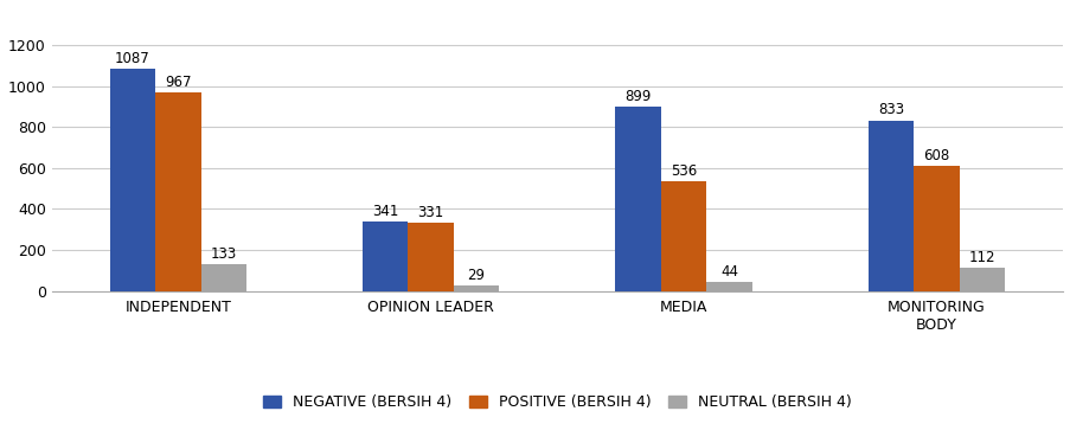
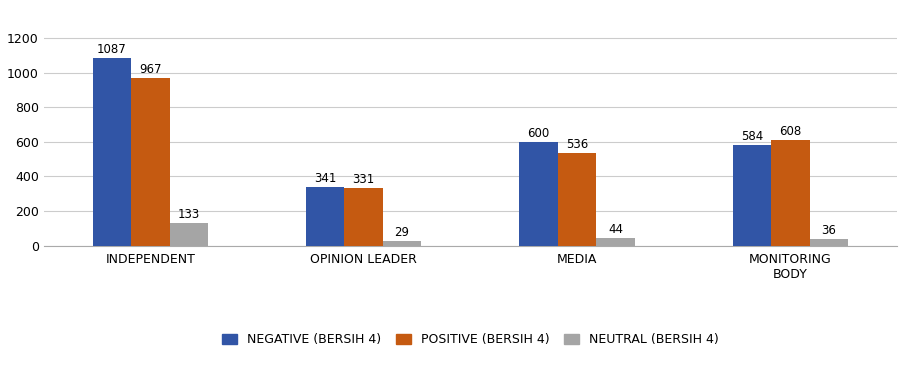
NEGATIVE (BERSIH 4)/MEDIA: 899 -> 600
NEGATIVE (BERSIH 4)/MONITORING BODY: 833 -> 584
NEUTRAL (BERSIH 4)/MONITORING BODY: 112 -> 36
